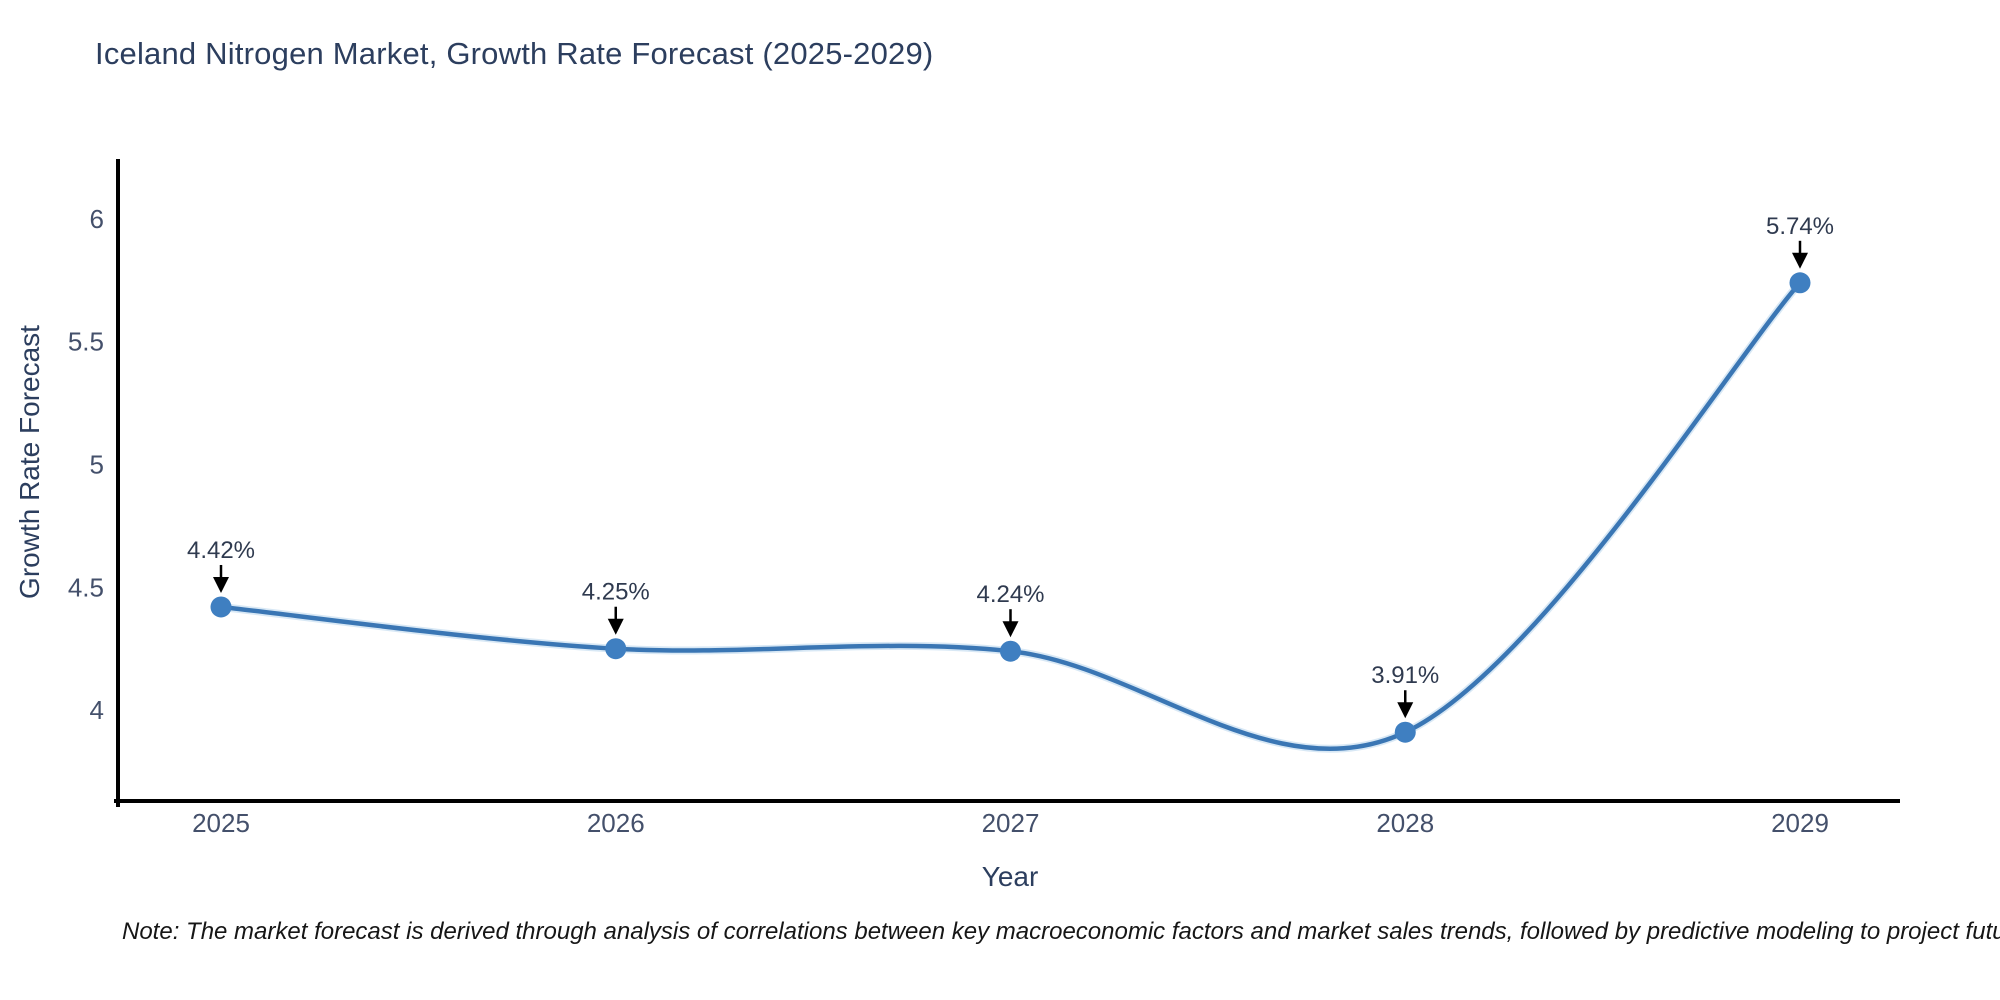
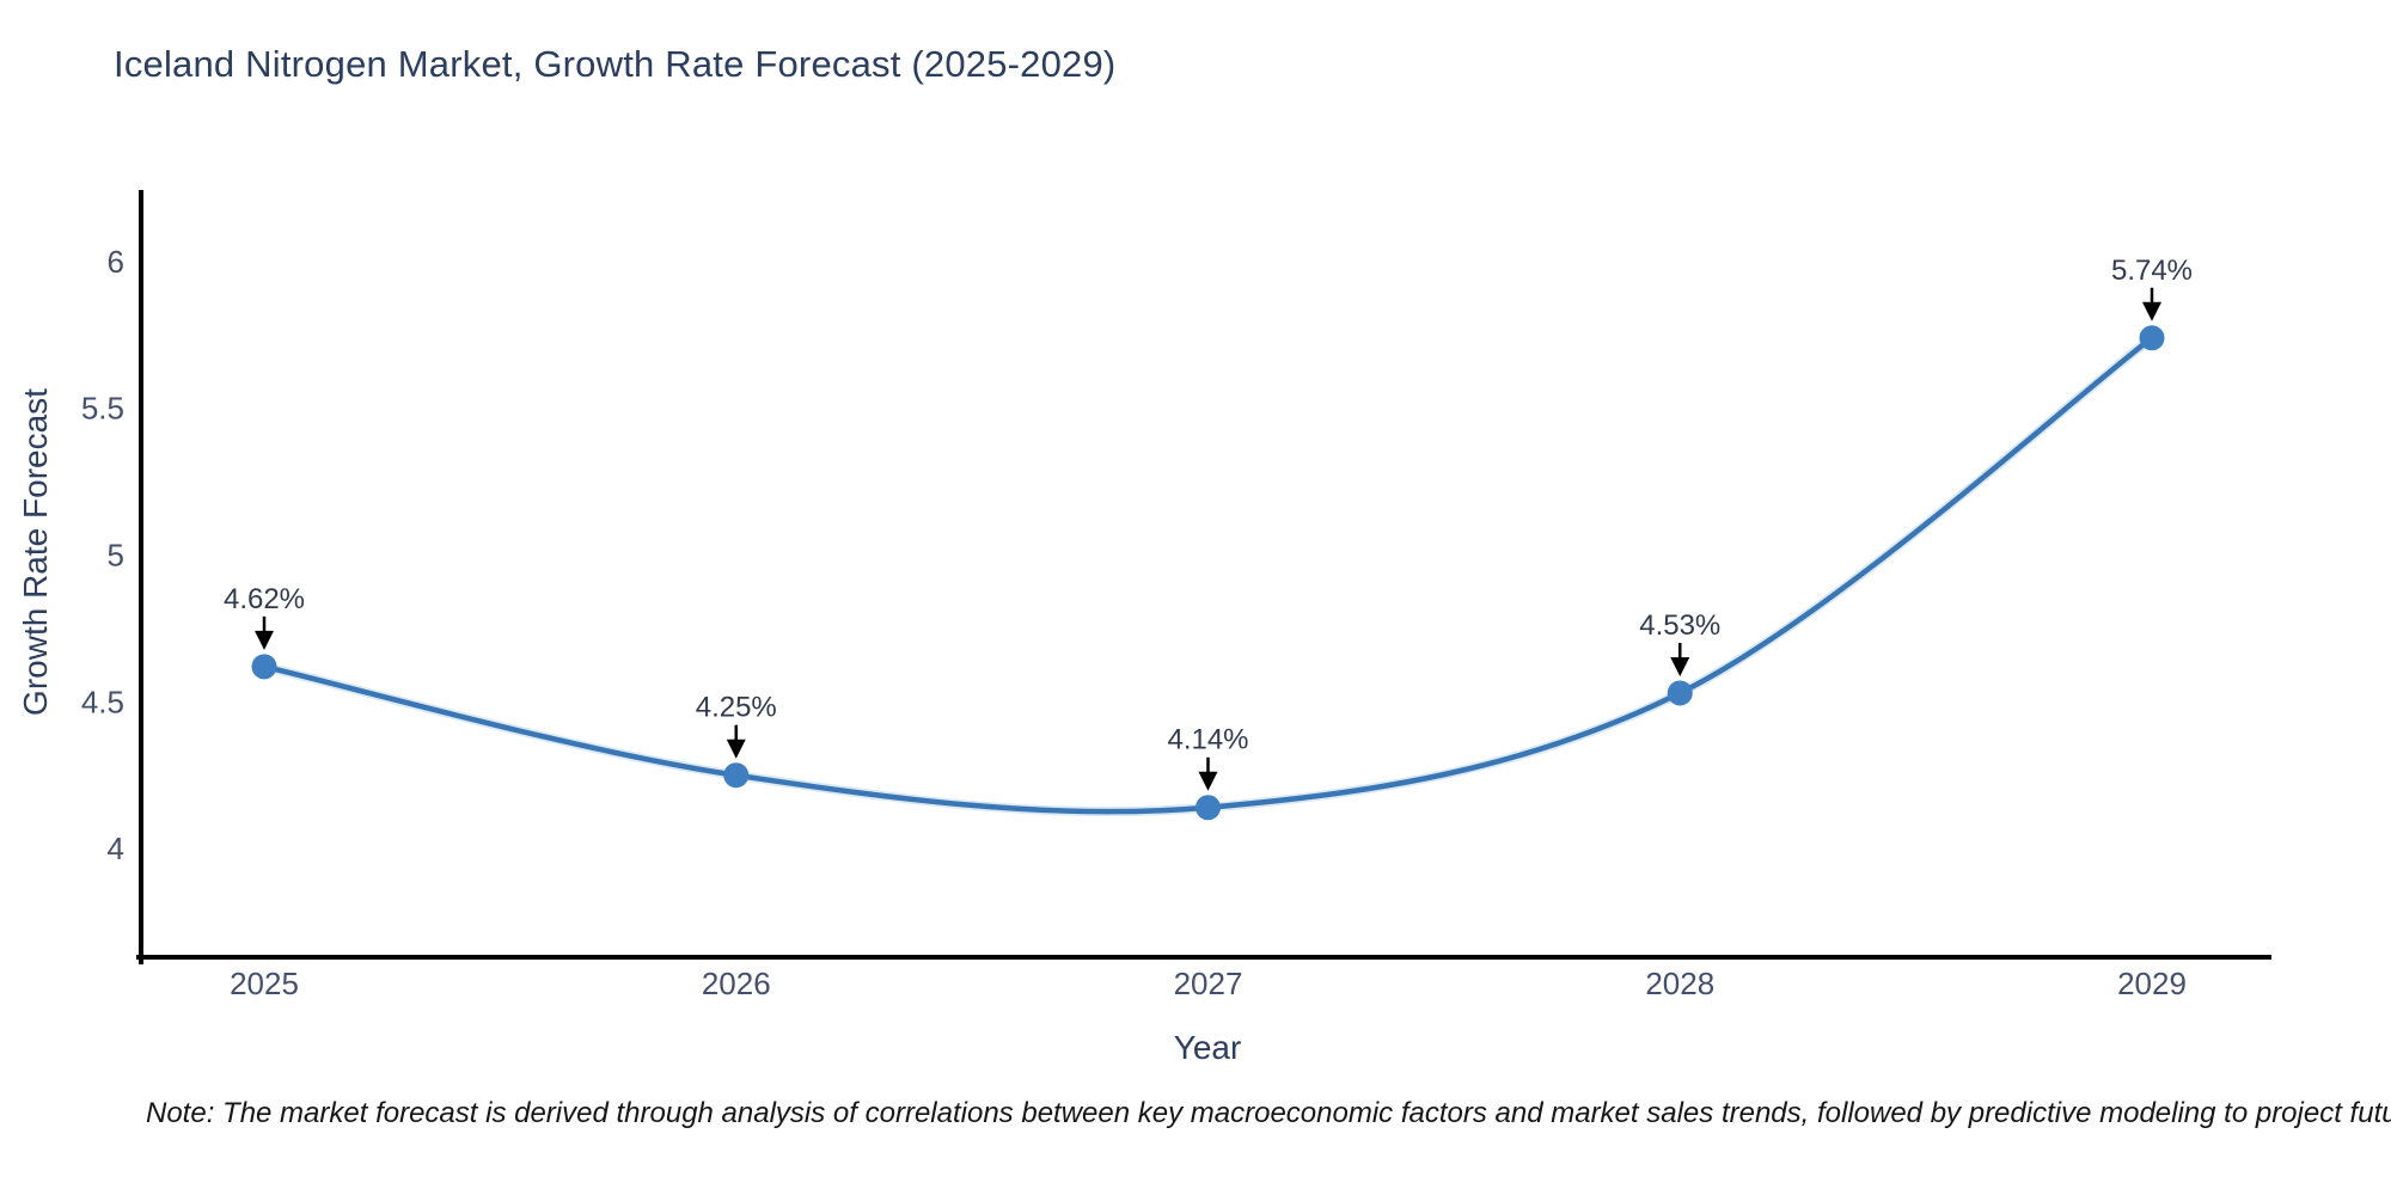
2025: 4.42% -> 4.62%
2027: 4.24% -> 4.14%
2028: 3.91% -> 4.53%
